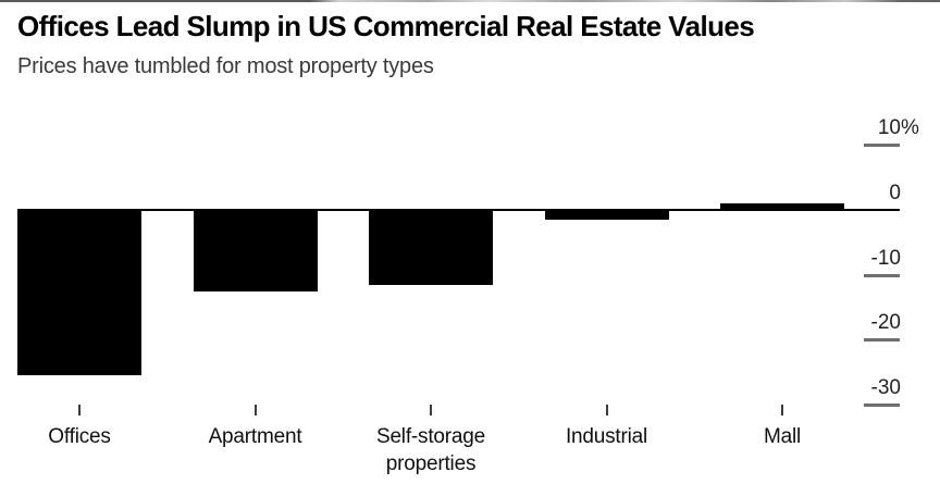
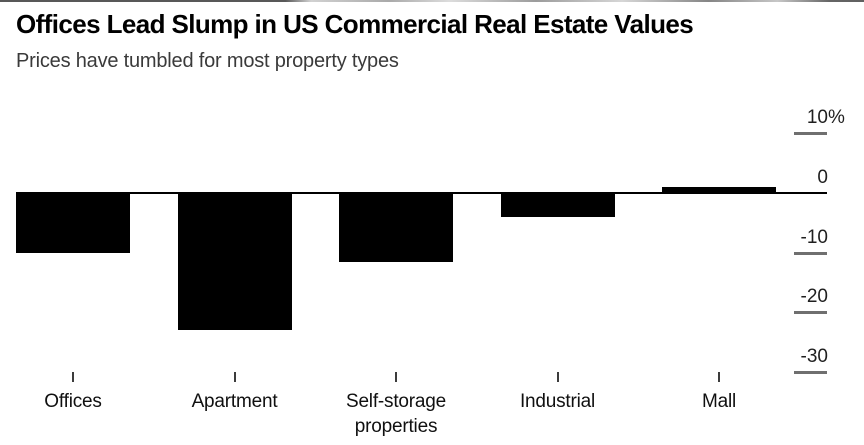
Offices: -26 -> -10
Apartment: -12 -> -23
Industrial: -2 -> -4
